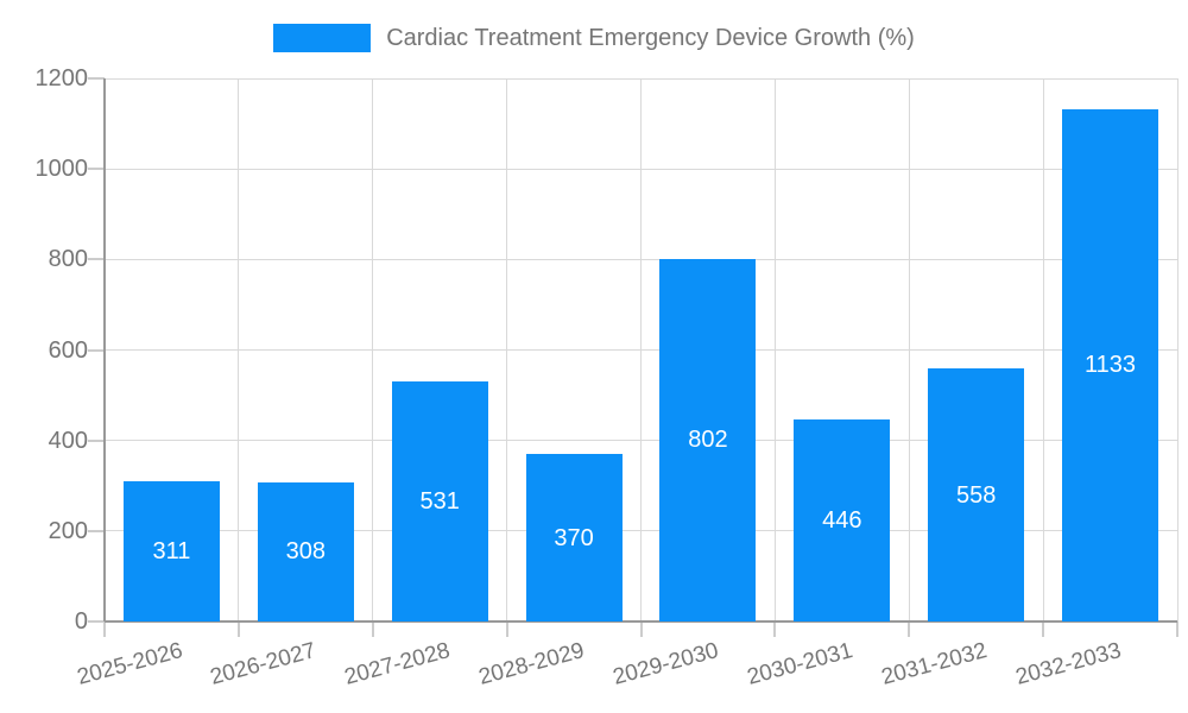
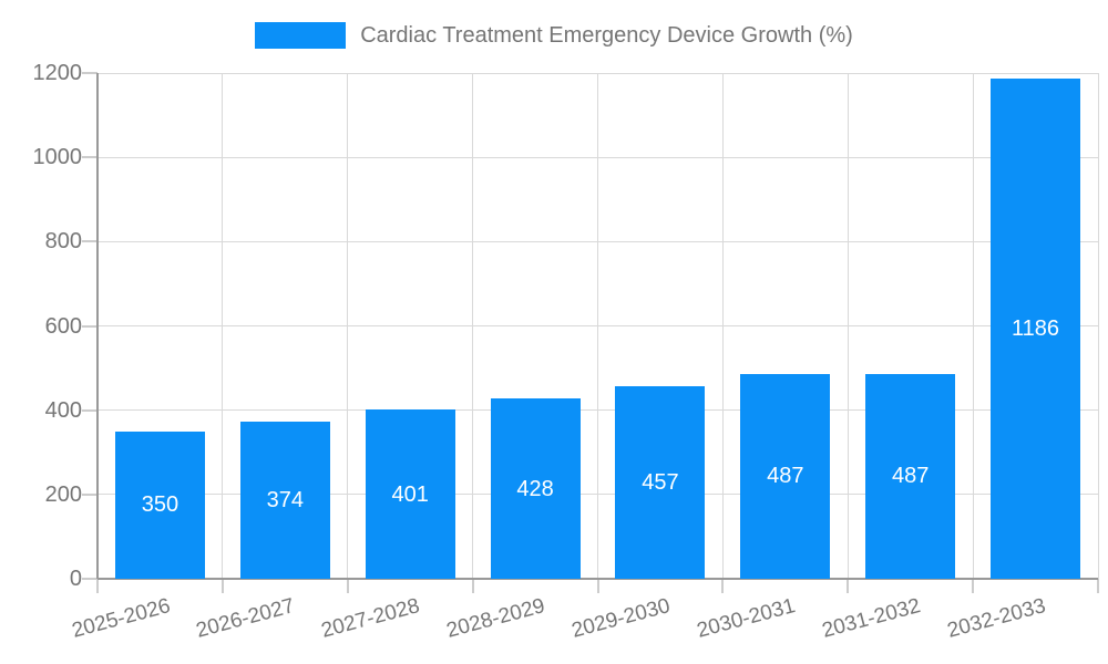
2025-2026: 311 -> 350
2026-2027: 308 -> 374
2027-2028: 531 -> 401
2028-2029: 370 -> 428
2029-2030: 802 -> 457
2030-2031: 446 -> 487
2031-2032: 558 -> 487
2032-2033: 1133 -> 1186
